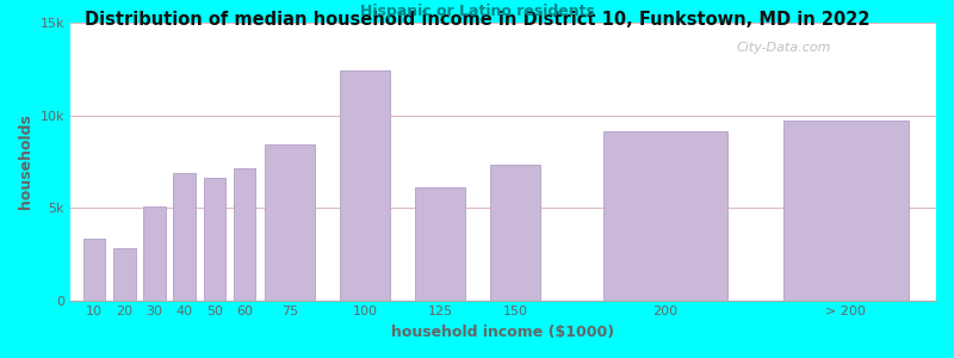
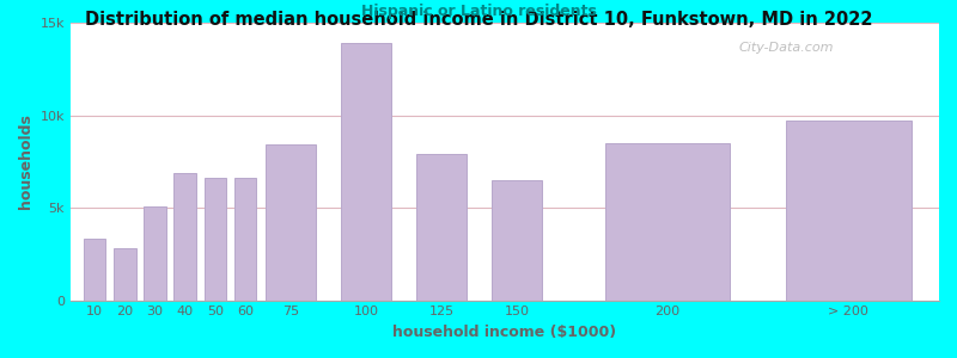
60: 7.1k -> 6.6k
100: 12.4k -> 13.9k
125: 6.1k -> 7.9k
150: 7.3k -> 6.5k
200: 9.1k -> 8.5k
